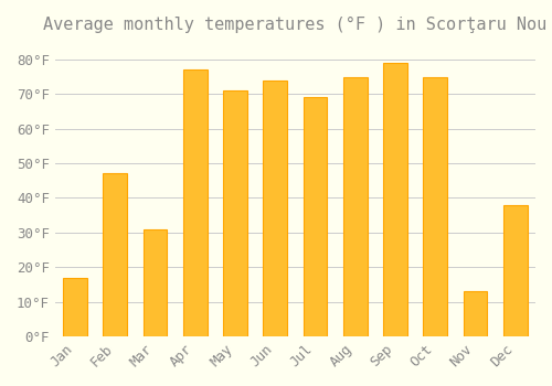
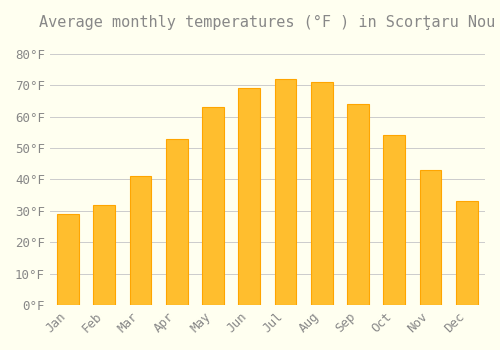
Jan: 17°F -> 29°F
Feb: 47°F -> 32°F
Mar: 31°F -> 41°F
Apr: 77°F -> 53°F
May: 71°F -> 63°F
Jun: 74°F -> 69°F
Jul: 69°F -> 72°F
Aug: 75°F -> 71°F
Sep: 79°F -> 64°F
Oct: 75°F -> 54°F
Nov: 13°F -> 43°F
Dec: 38°F -> 33°F
